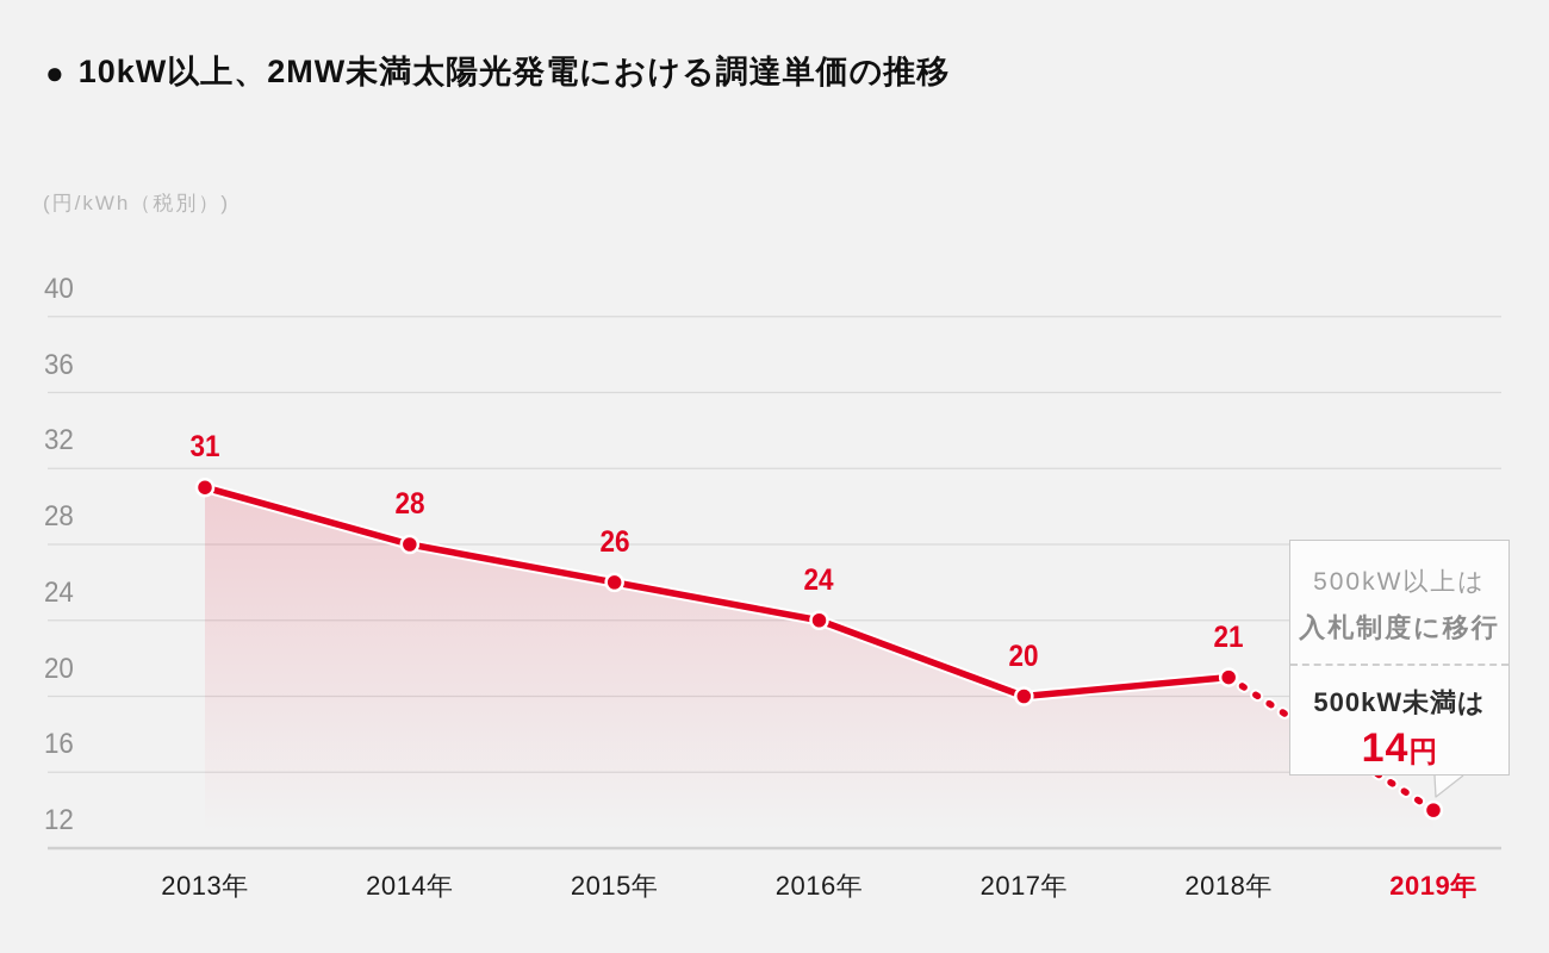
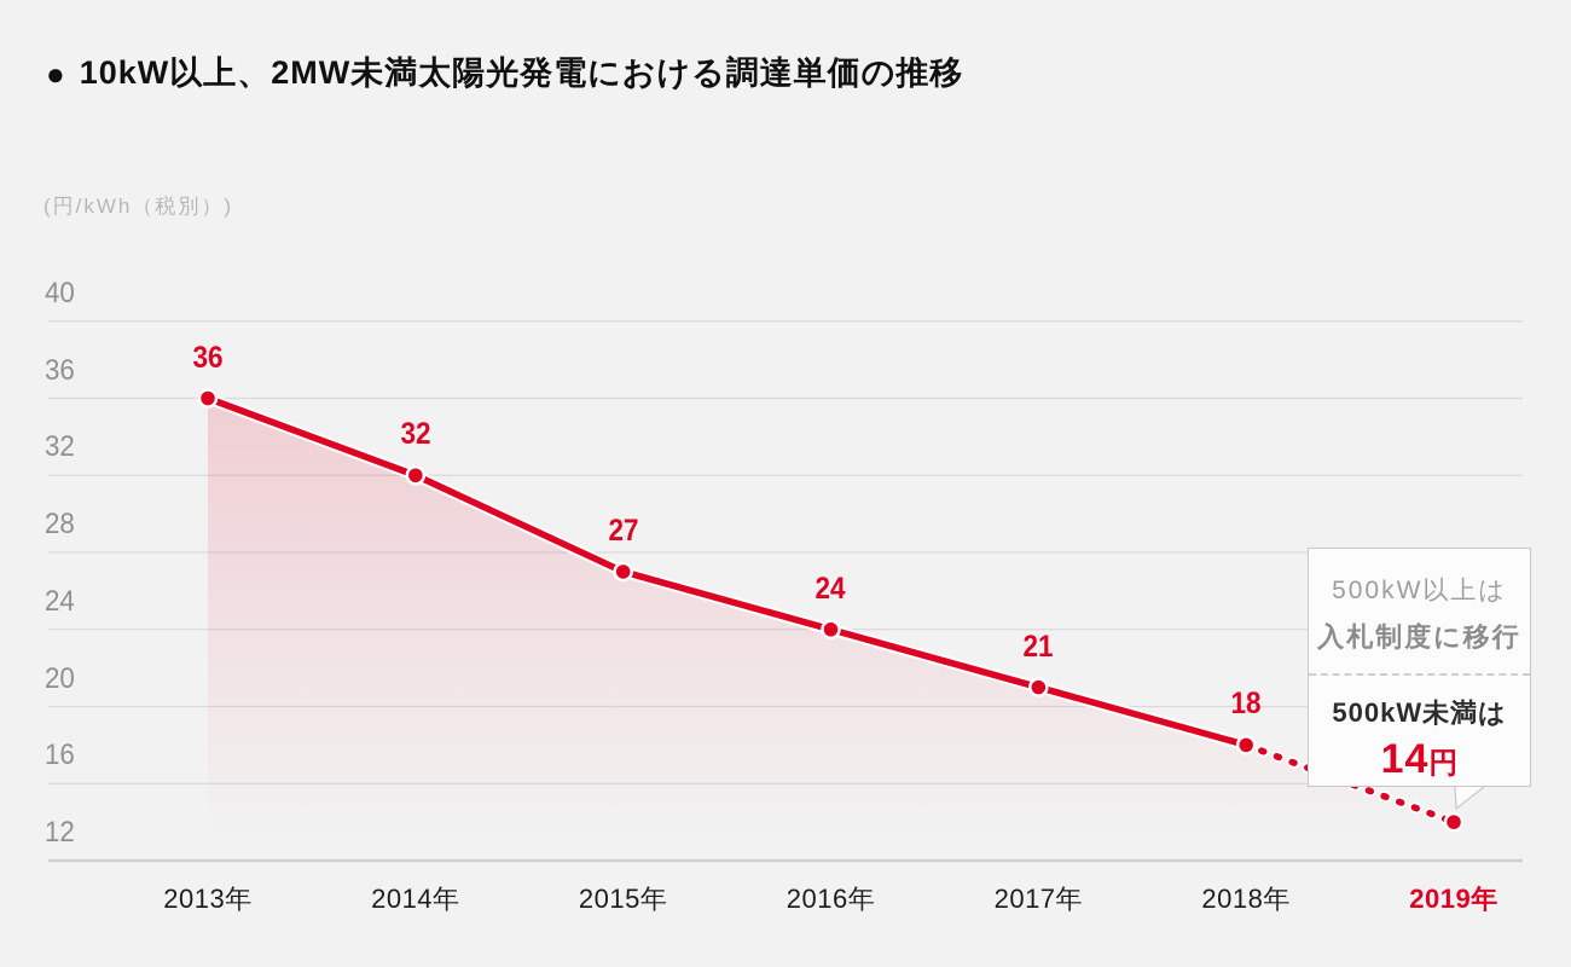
2013年: 31 -> 36
2014年: 28 -> 32
2015年: 26 -> 27
2017年: 20 -> 21
2018年: 21 -> 18
